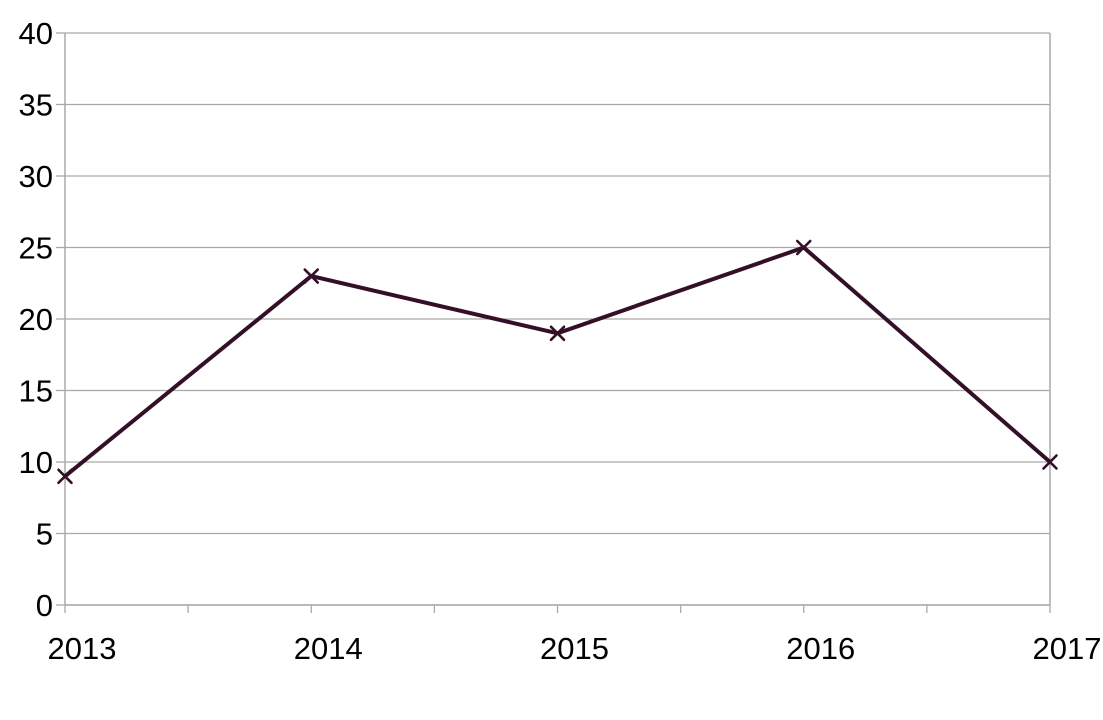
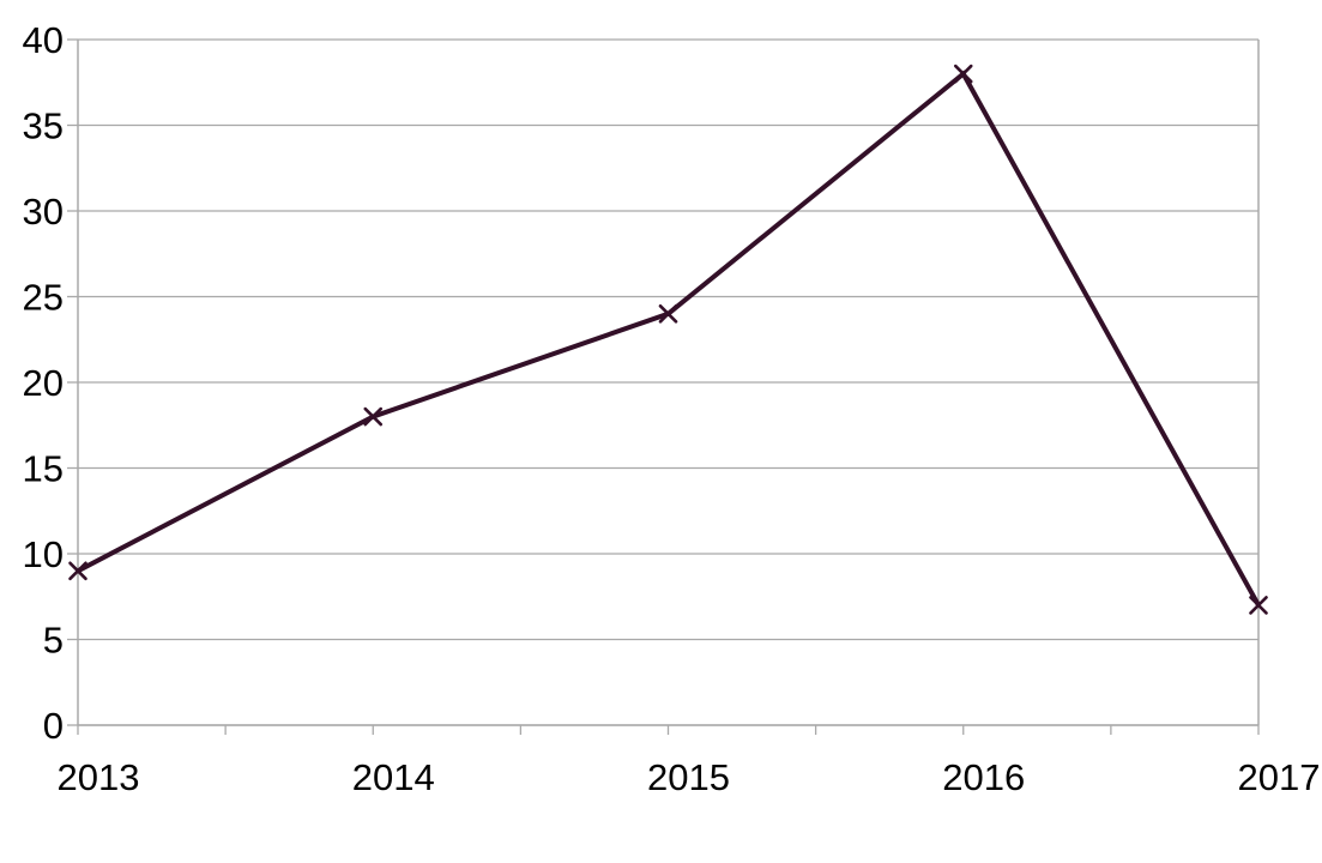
2014: 23 -> 18
2015: 19 -> 24
2016: 25 -> 38
2017: 10 -> 7
